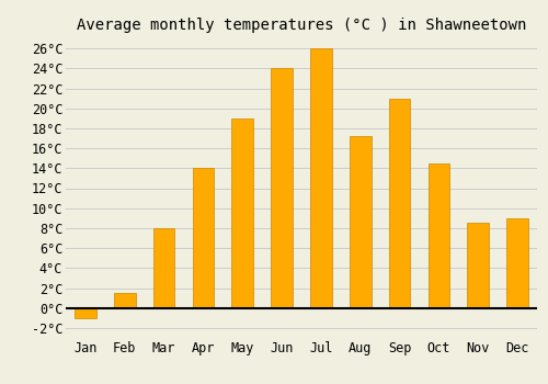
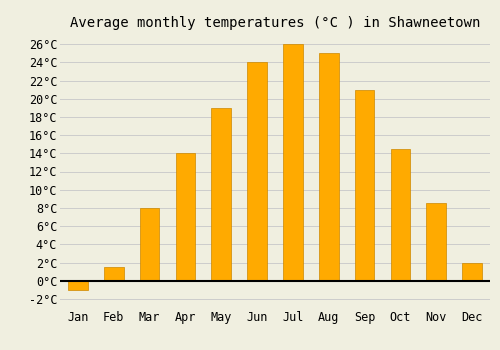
Aug: 17.2°C -> 25.0°C
Dec: 9.0°C -> 2.0°C
